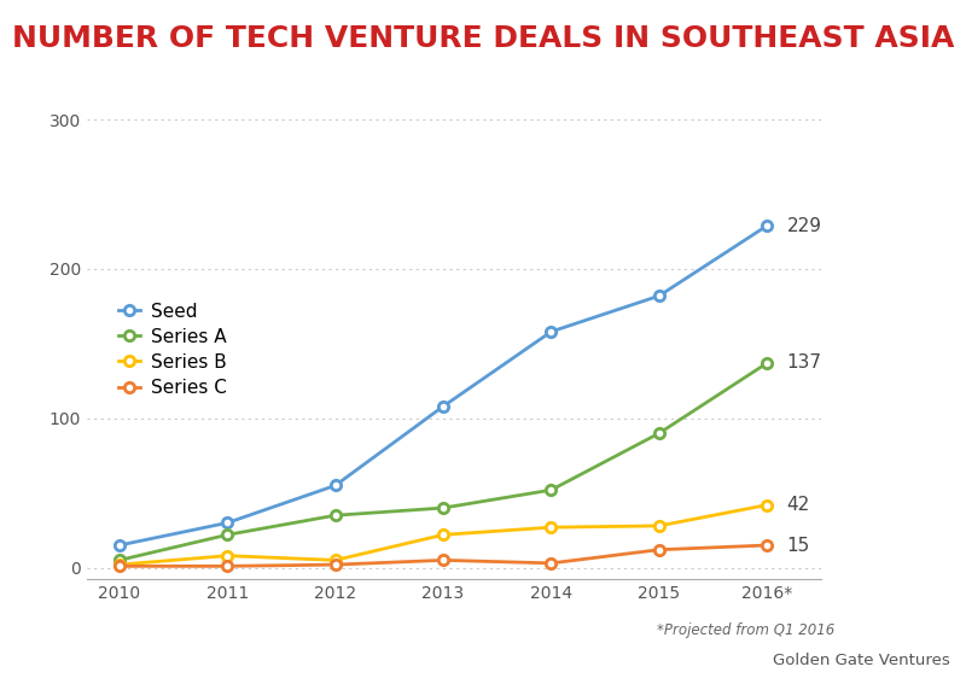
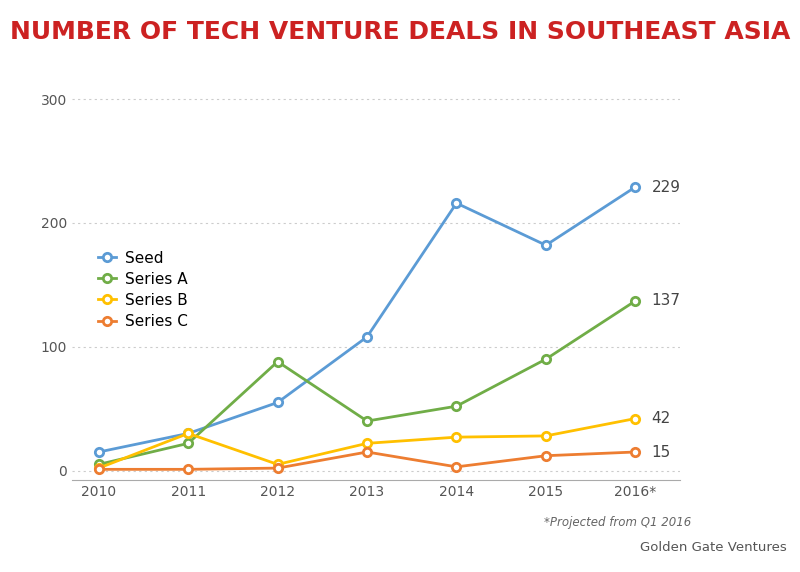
Series B/2011: 8 -> 30
Series A/2012: 35 -> 88
Series C/2013: 5 -> 15
Seed/2014: 158 -> 216
